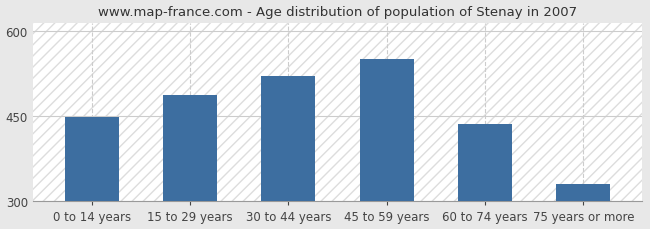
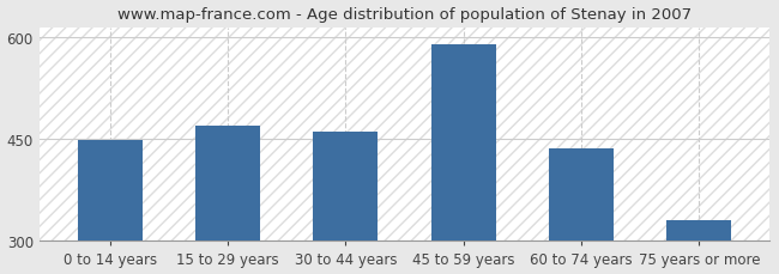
15 to 29 years: 488 -> 471
30 to 44 years: 522 -> 461
45 to 59 years: 552 -> 590
